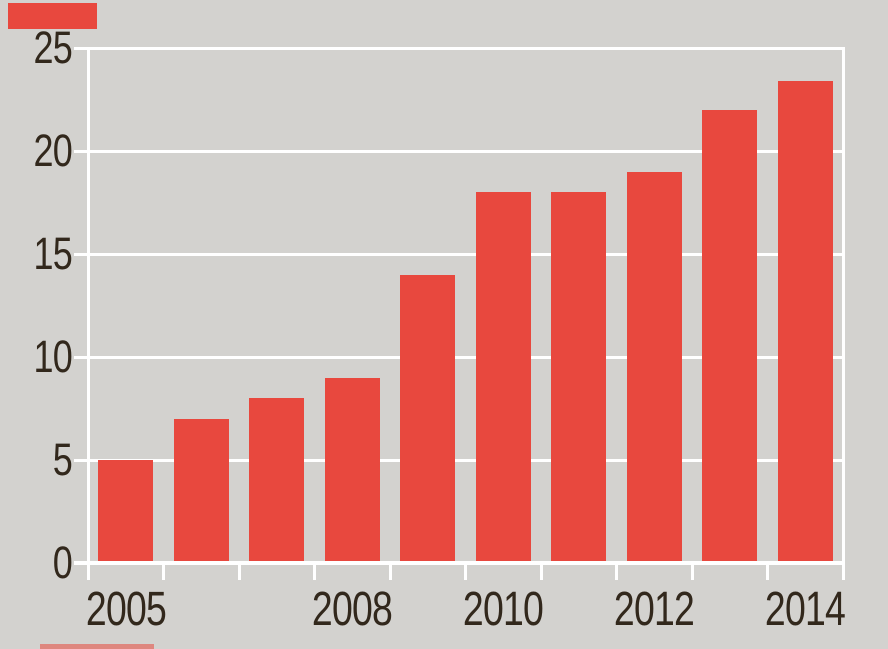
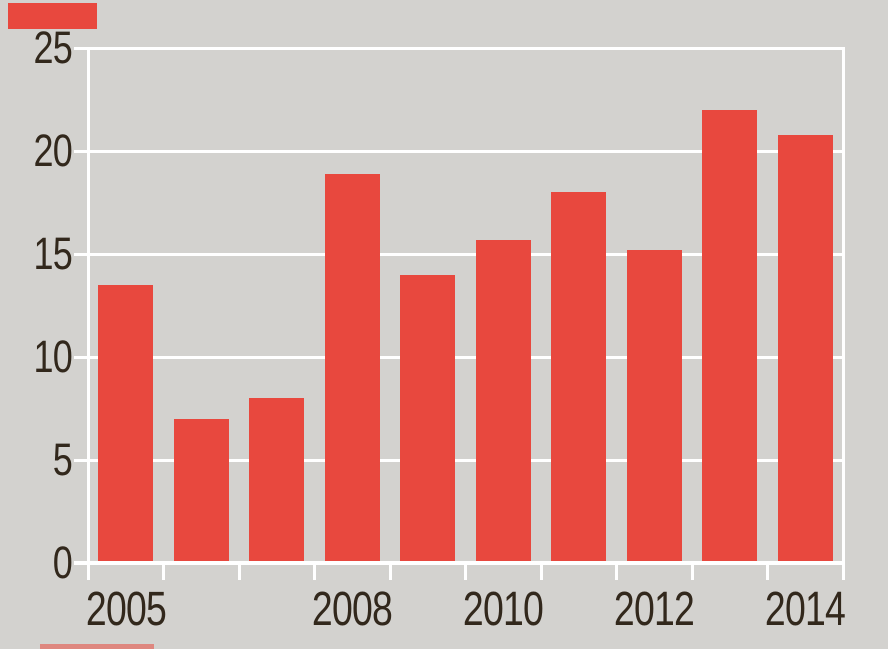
2005: 5.0 -> 13.5
2008: 9.0 -> 18.9
2010: 18.0 -> 15.7
2012: 19.0 -> 15.2
2014: 23.4 -> 20.8
